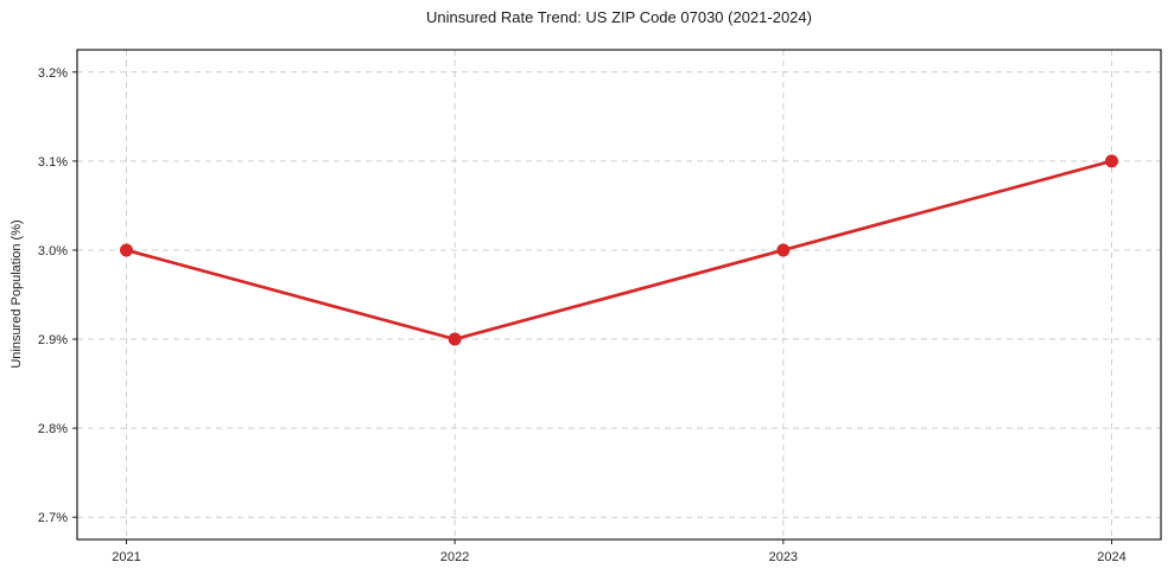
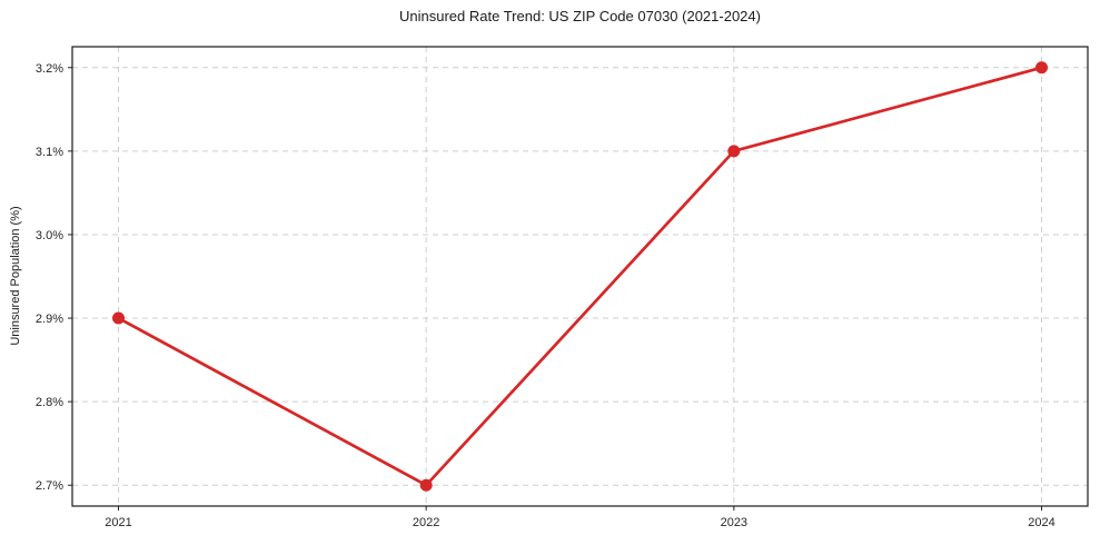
2021: 3.0% -> 2.9%
2022: 2.9% -> 2.7%
2023: 3.0% -> 3.1%
2024: 3.1% -> 3.2%
